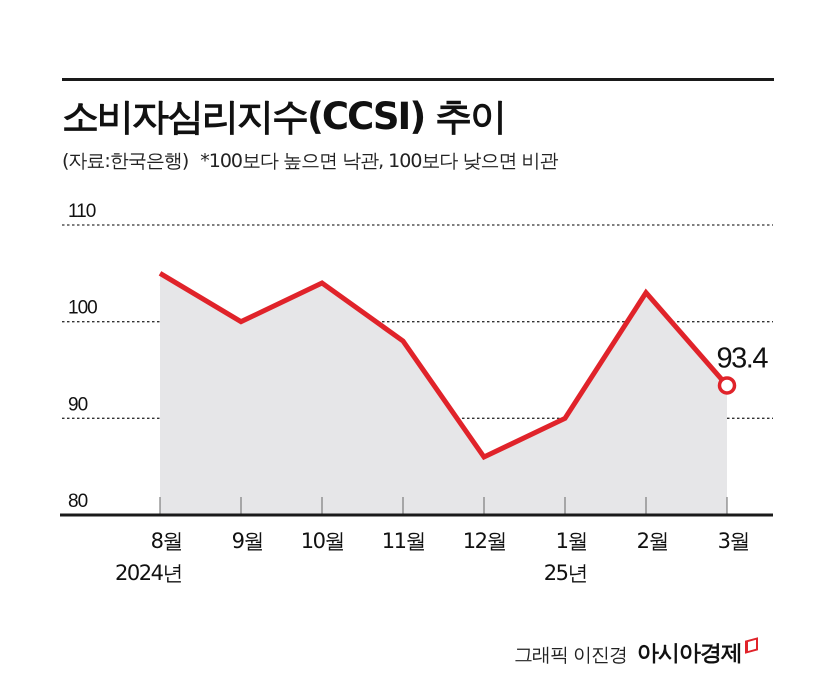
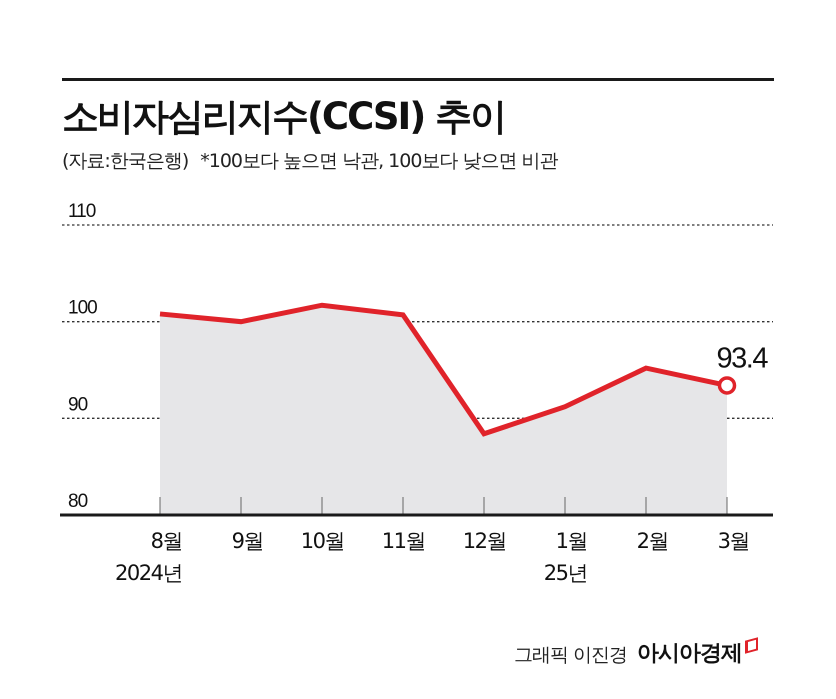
8월: 105 -> 101
10월: 104 -> 102
11월: 98 -> 101
12월: 86 -> 88
1월: 90 -> 91
2월: 103 -> 95
